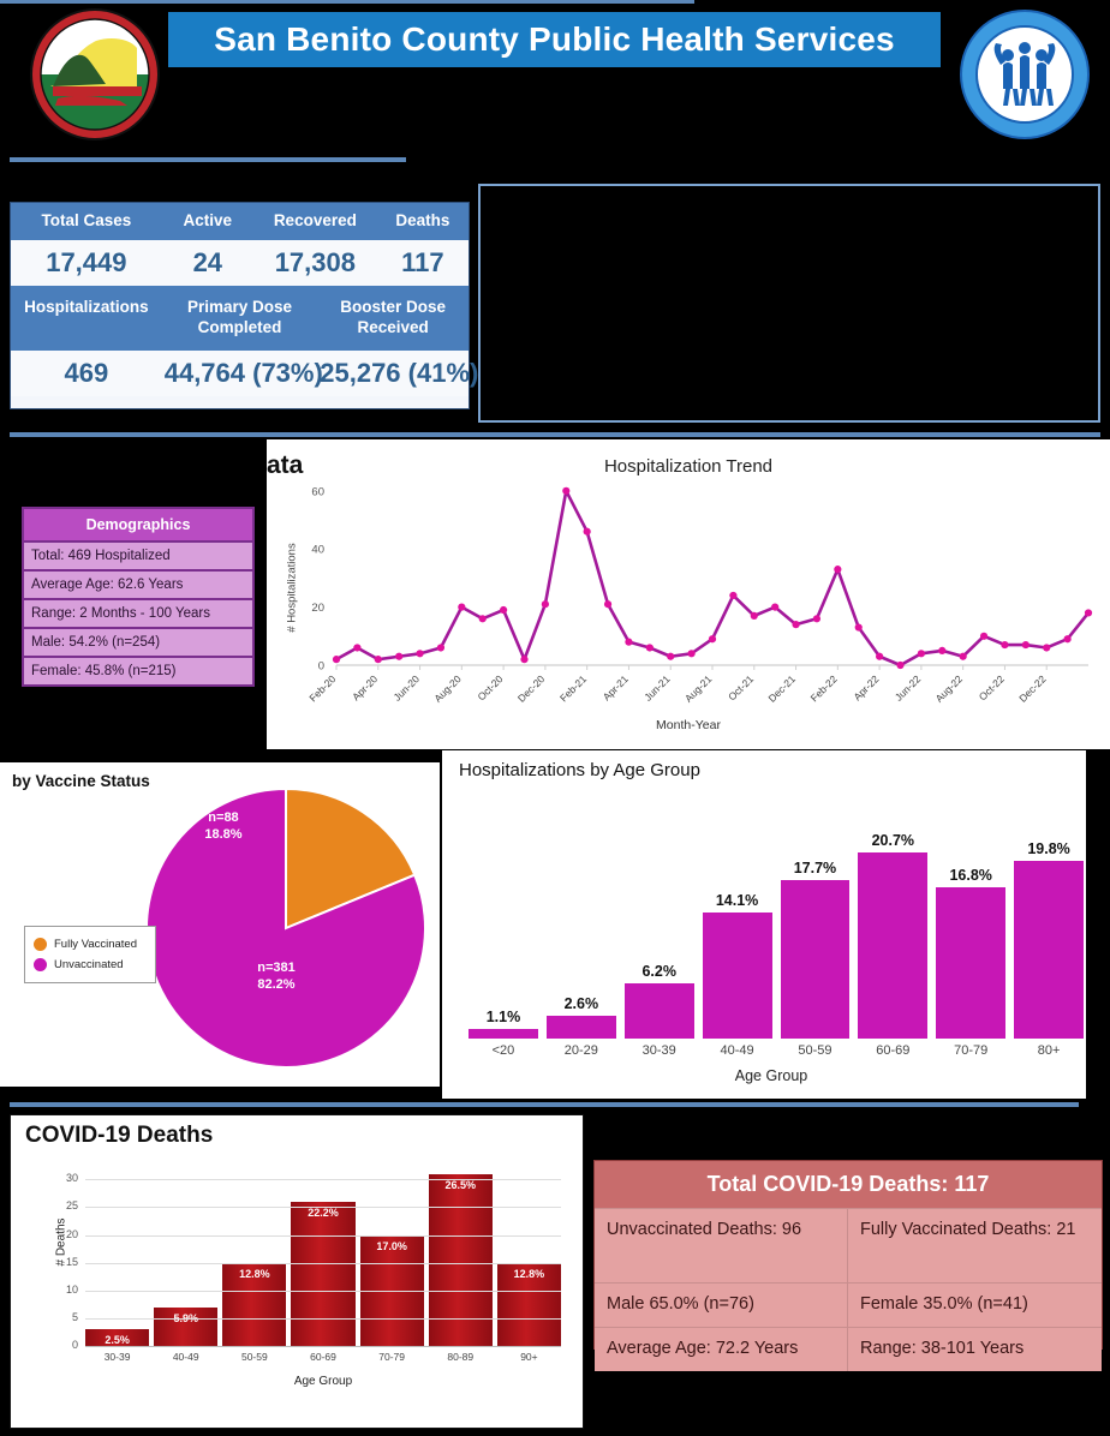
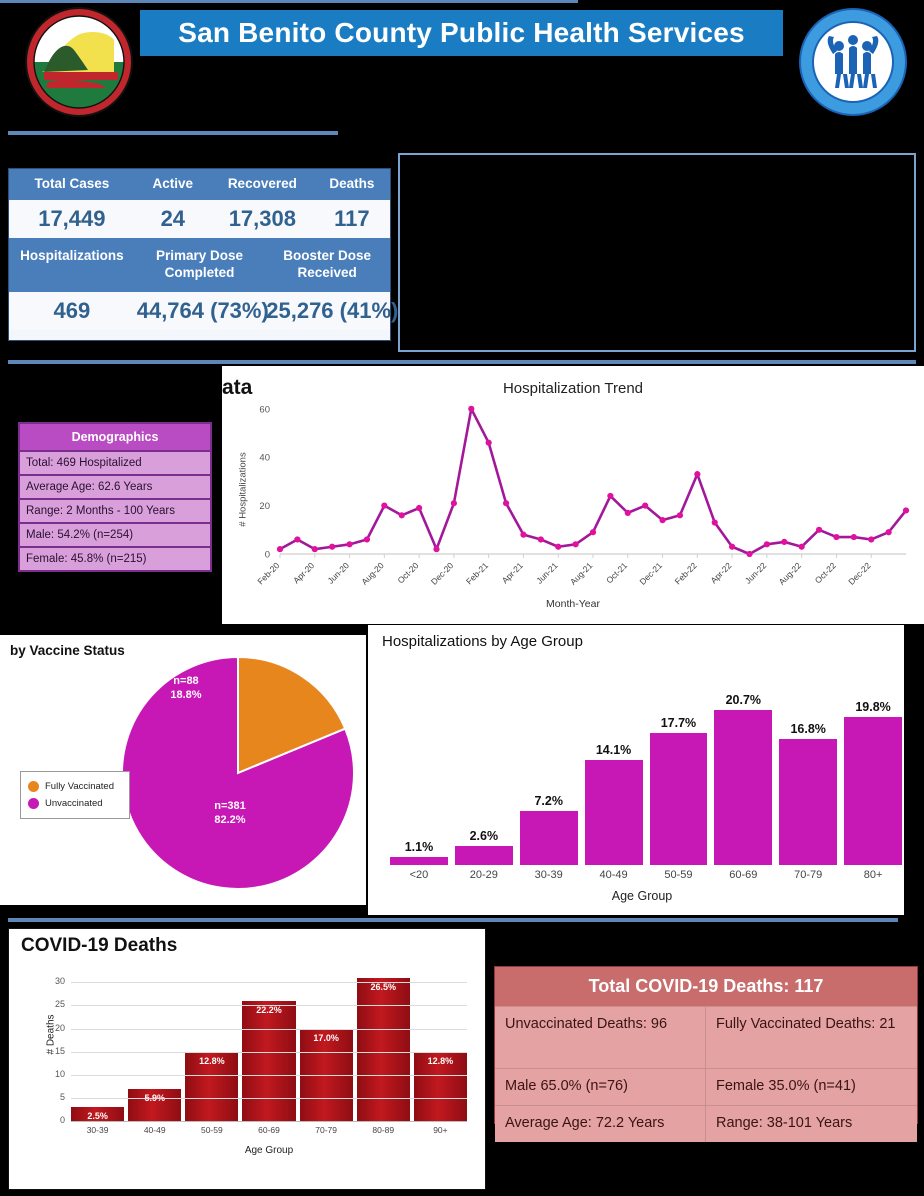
Hospitalizations by Age Group/30-39: 6.2% -> 7.2%
